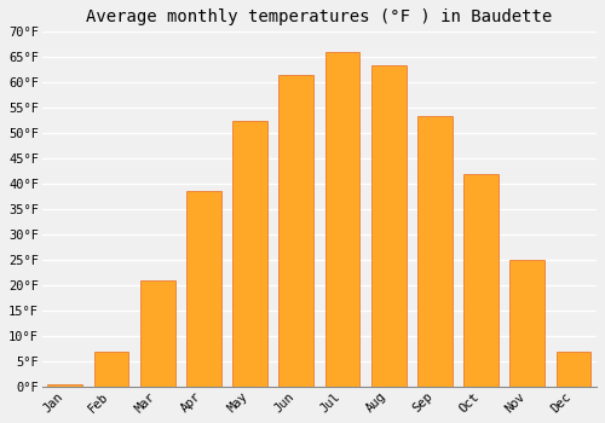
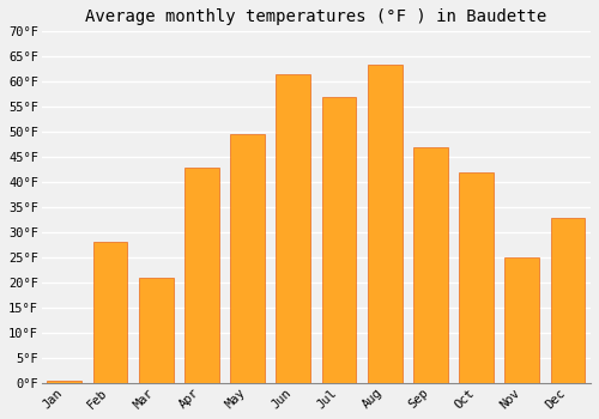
Feb: 7.0°F -> 28.0°F
Apr: 38.5°F -> 43.0°F
May: 52.5°F -> 49.5°F
Jul: 66.0°F -> 57.0°F
Sep: 53.5°F -> 47.0°F
Dec: 7.0°F -> 33.0°F
